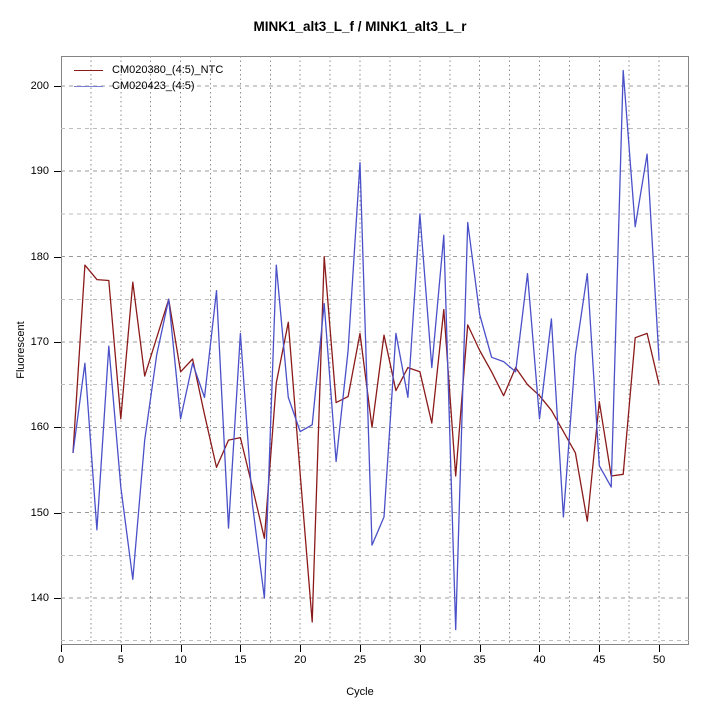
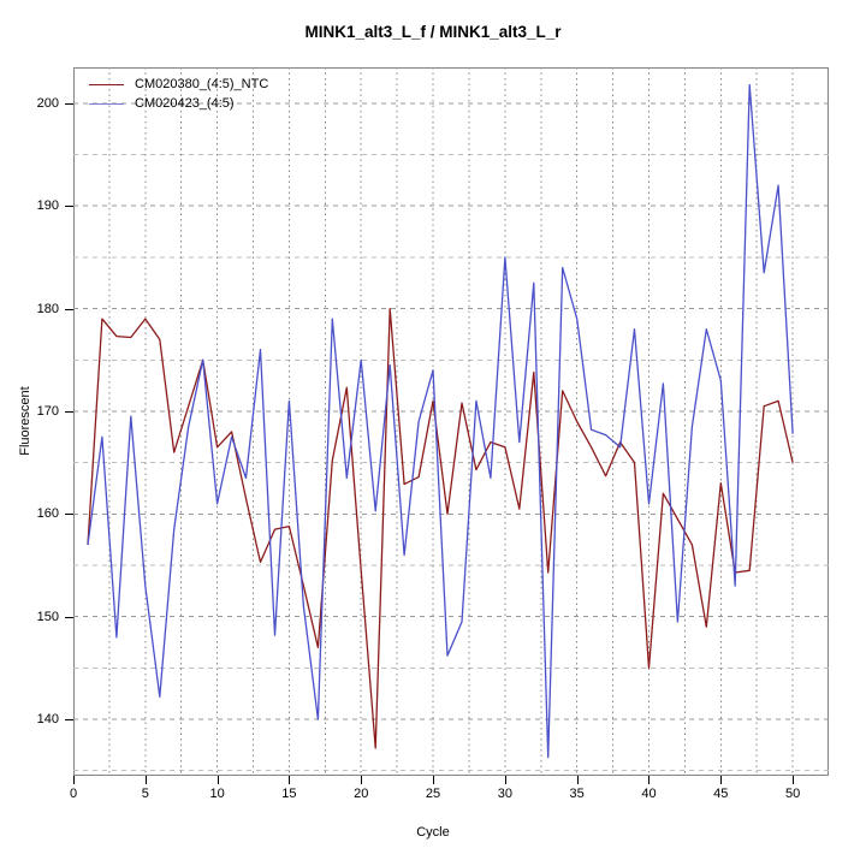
CM020380_(4:5)_NTC/5: 161 -> 179
CM020423_(4:5)/20: 160 -> 175
CM020423_(4:5)/25: 191 -> 174
CM020423_(4:5)/35: 173 -> 179
CM020380_(4:5)_NTC/40: 164 -> 145
CM020423_(4:5)/45: 156 -> 173
